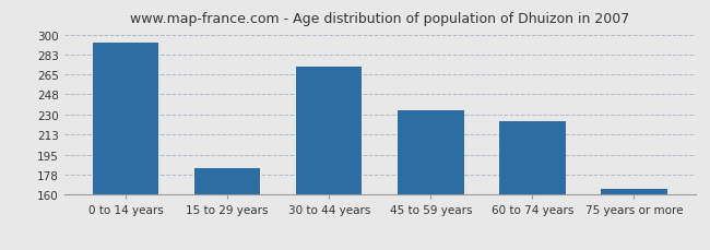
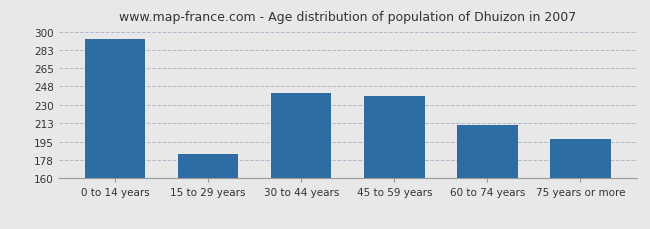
30 to 44 years: 272 -> 242
45 to 59 years: 234 -> 239
60 to 74 years: 224 -> 211
75 years or more: 165 -> 198
